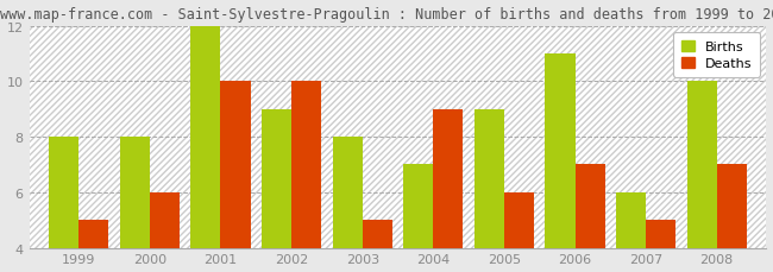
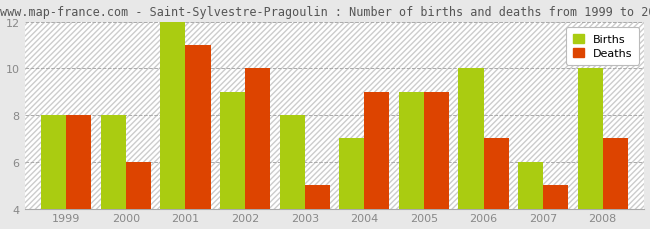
Deaths/1999: 5 -> 8
Deaths/2001: 10 -> 11
Deaths/2005: 6 -> 9
Births/2006: 11 -> 10
